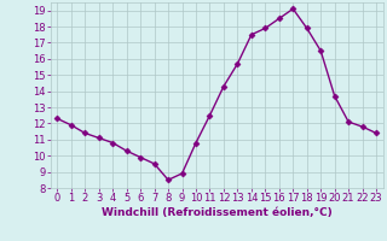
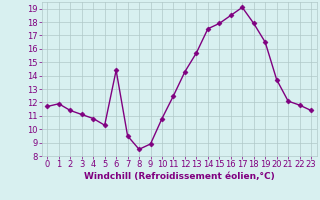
0: 12.3 -> 11.7
6: 9.9 -> 14.4
